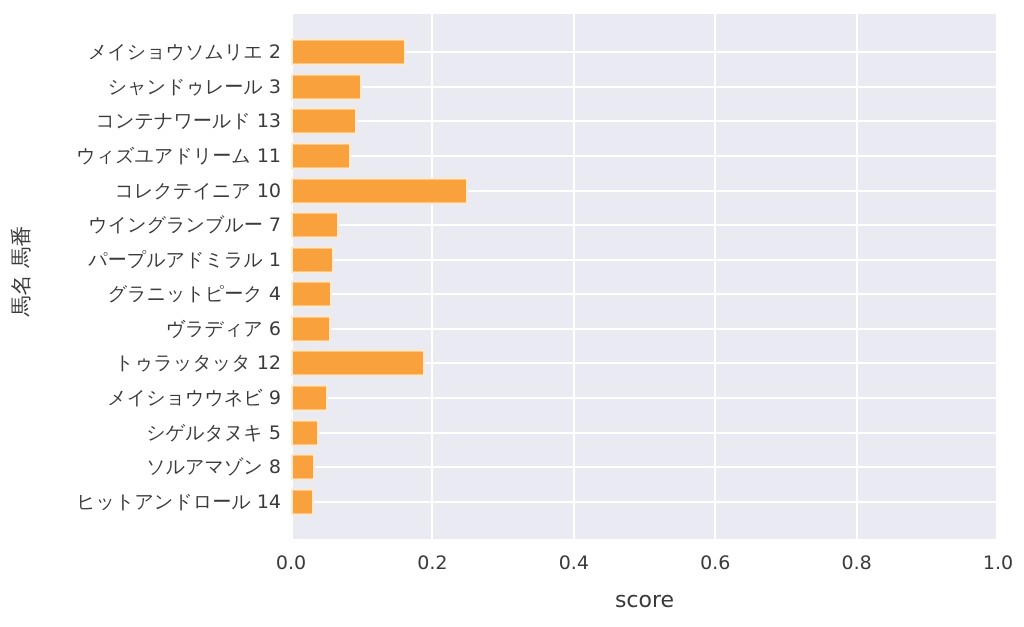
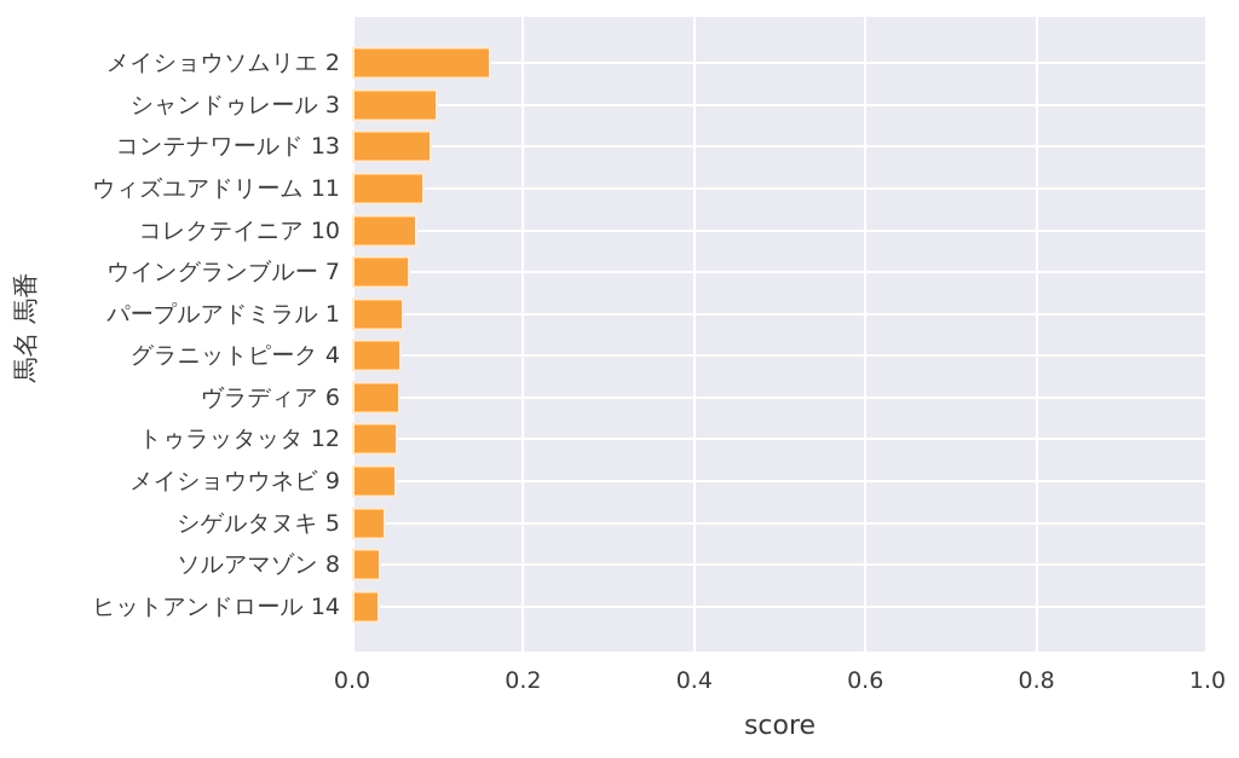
コレクテイニア 10: 0.25 -> 0.08
トゥラッタッタ 12: 0.19 -> 0.05
